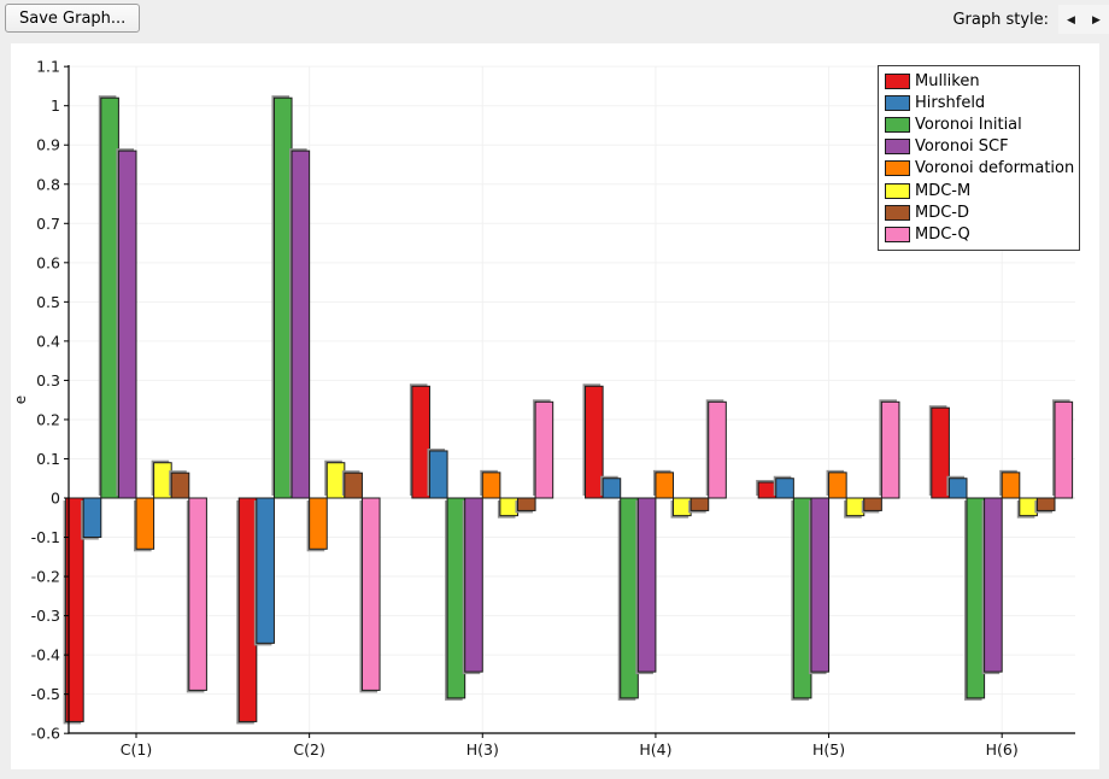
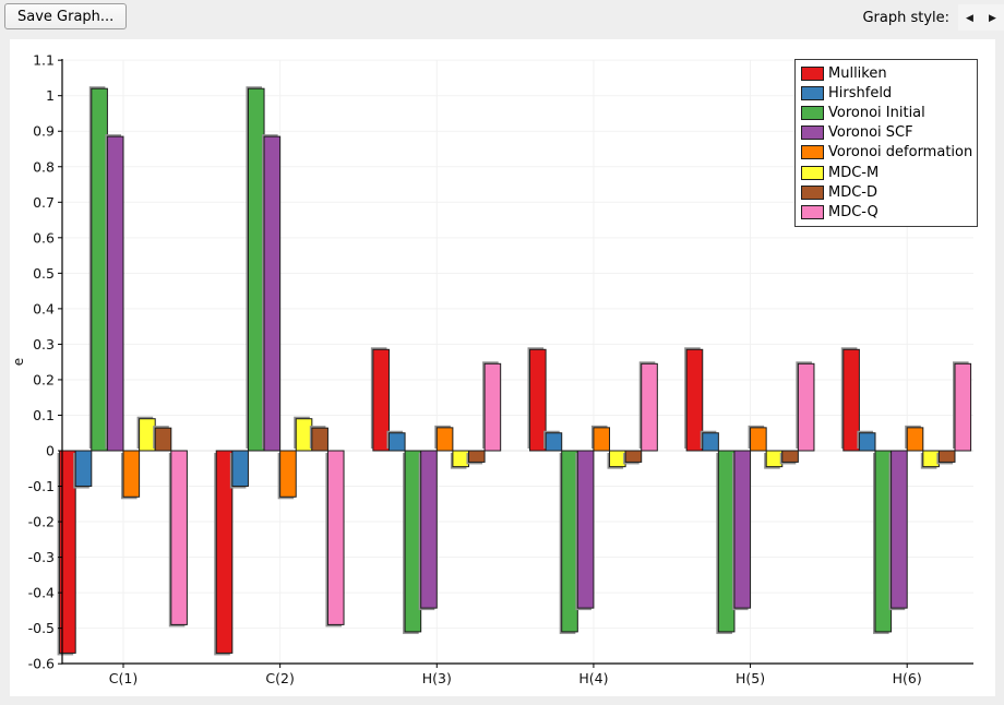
Hirshfeld/C(2): -0.37 -> -0.10
Hirshfeld/H(3): 0.12 -> 0.05
Mulliken/H(5): 0.04 -> 0.28
Mulliken/H(6): 0.23 -> 0.28
